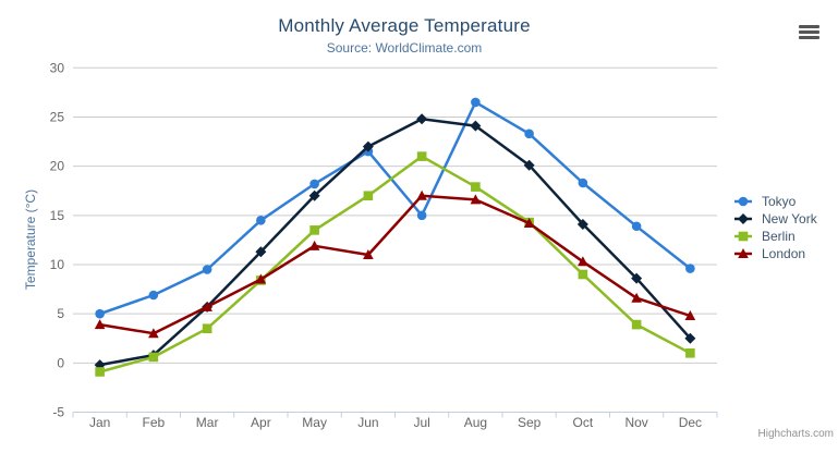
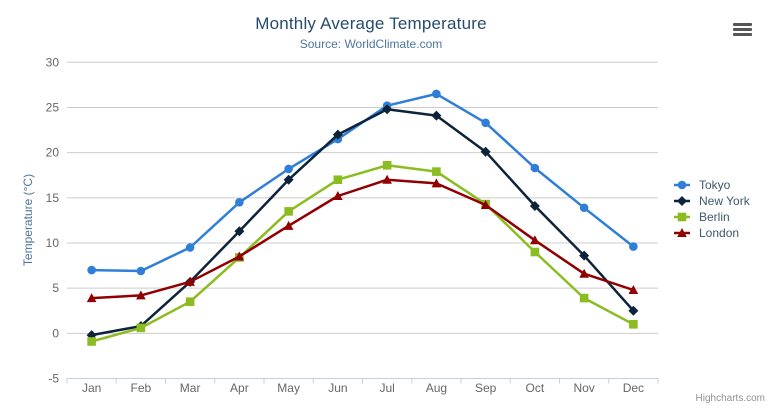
Tokyo/Jan: 5 -> 7
London/Feb: 3 -> 4
London/Jun: 11 -> 15
Tokyo/Jul: 15 -> 25
Berlin/Jul: 21 -> 19
